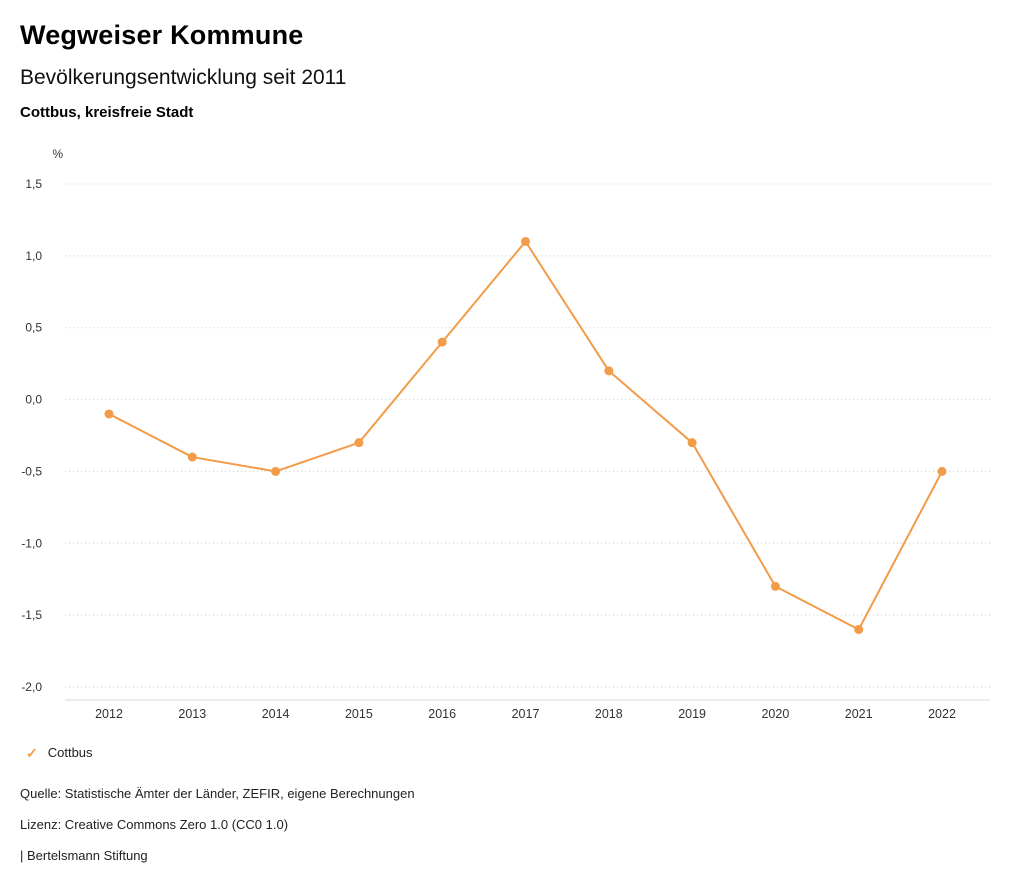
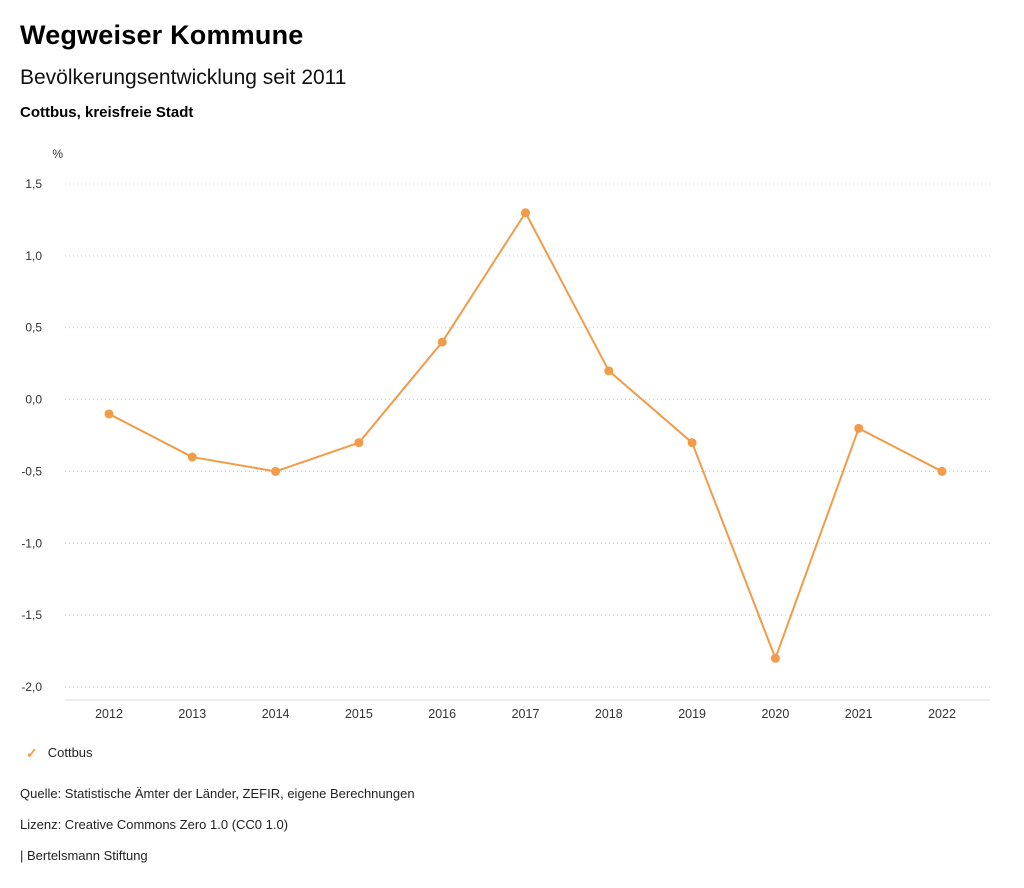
2017: 1,1 -> 1,3
2020: -1,3 -> -1,8
2021: -1,6 -> -0,2
